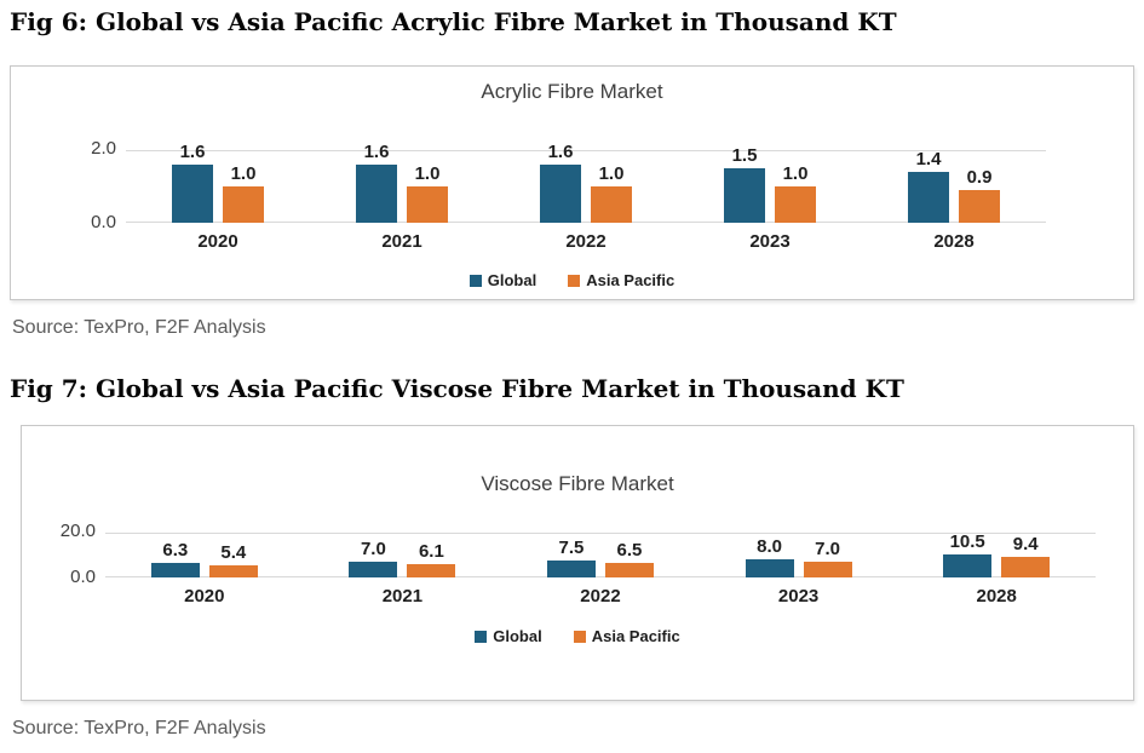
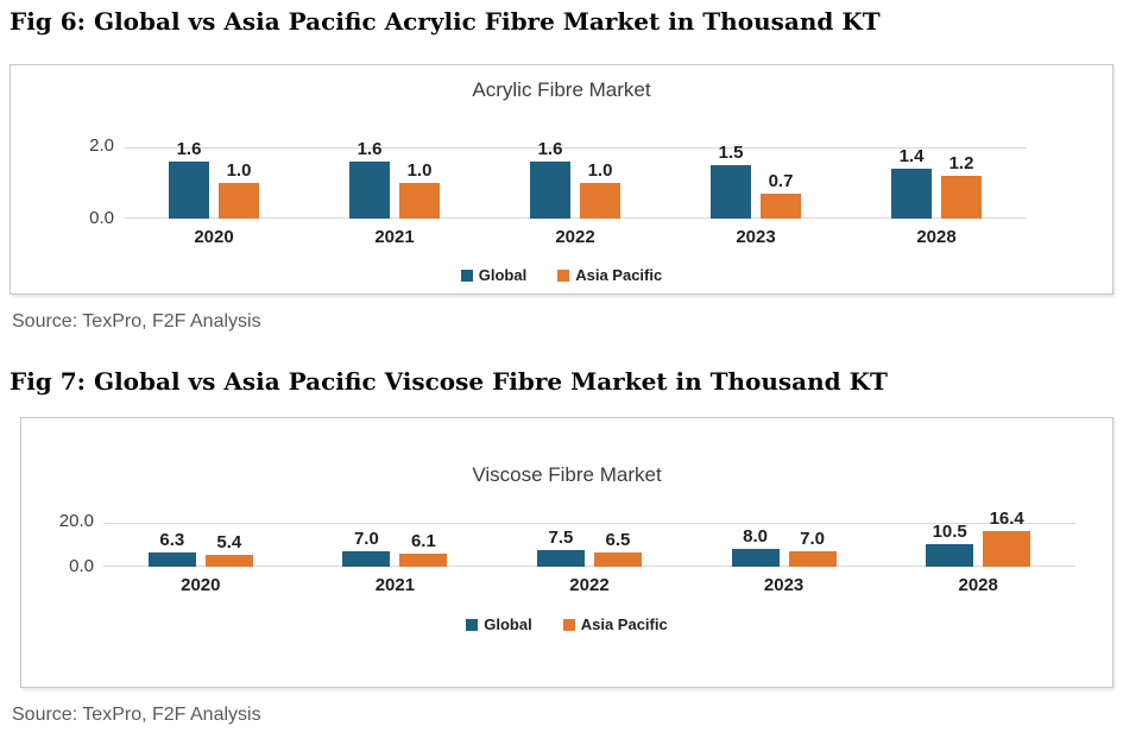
Acrylic Fibre Market/Asia Pacific/2023: 1.0 -> 0.7
Acrylic Fibre Market/Asia Pacific/2028: 0.9 -> 1.2
Viscose Fibre Market/Asia Pacific/2028: 9.4 -> 16.4
